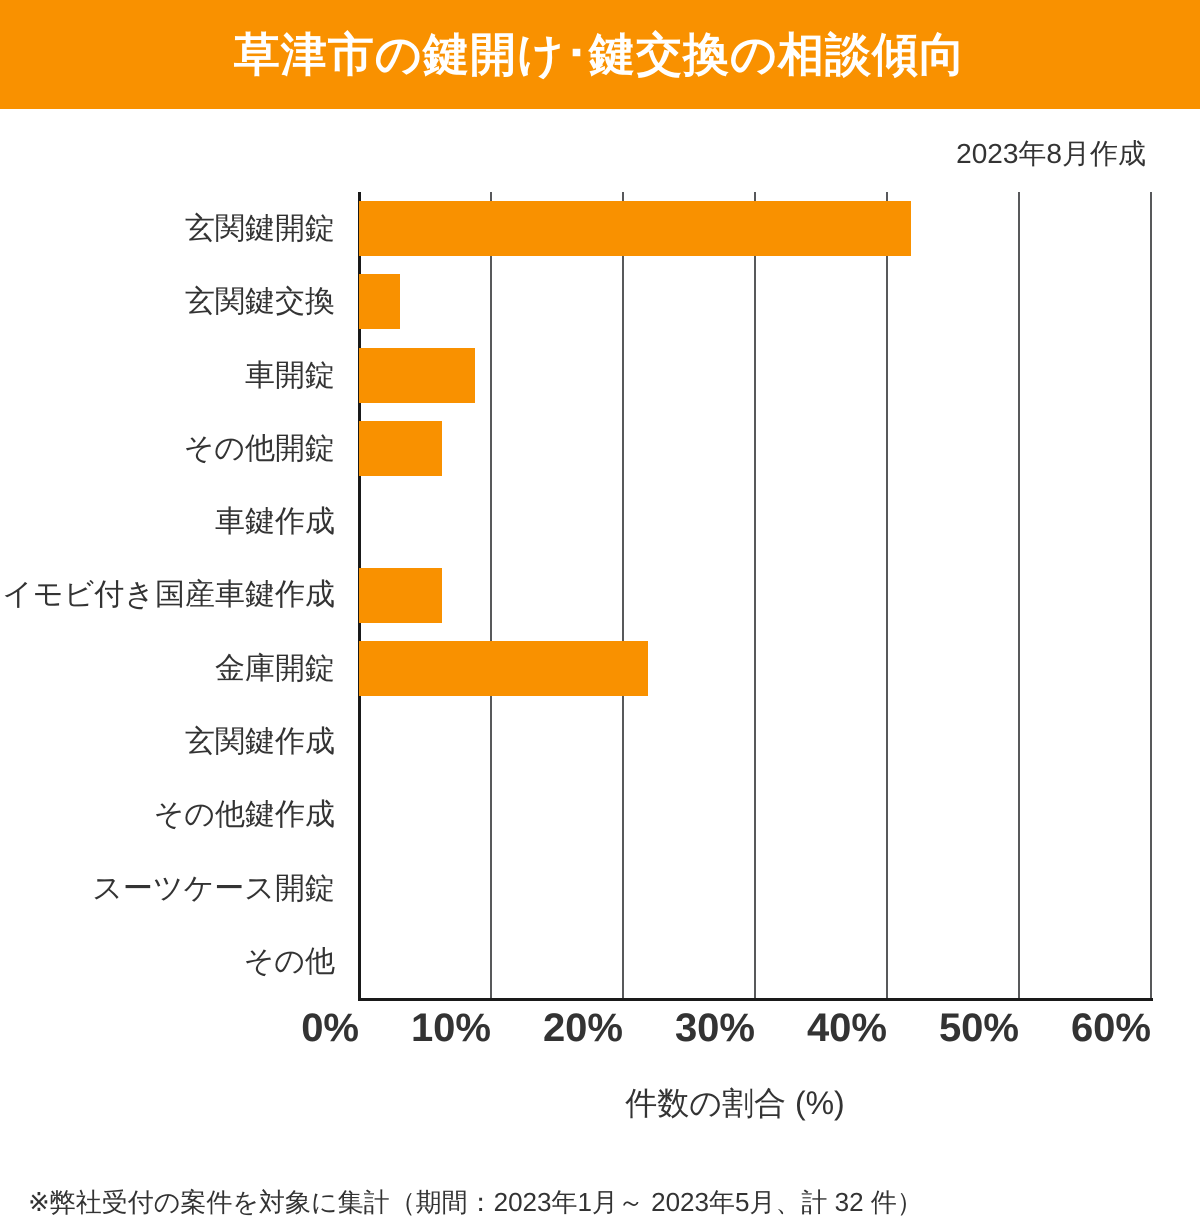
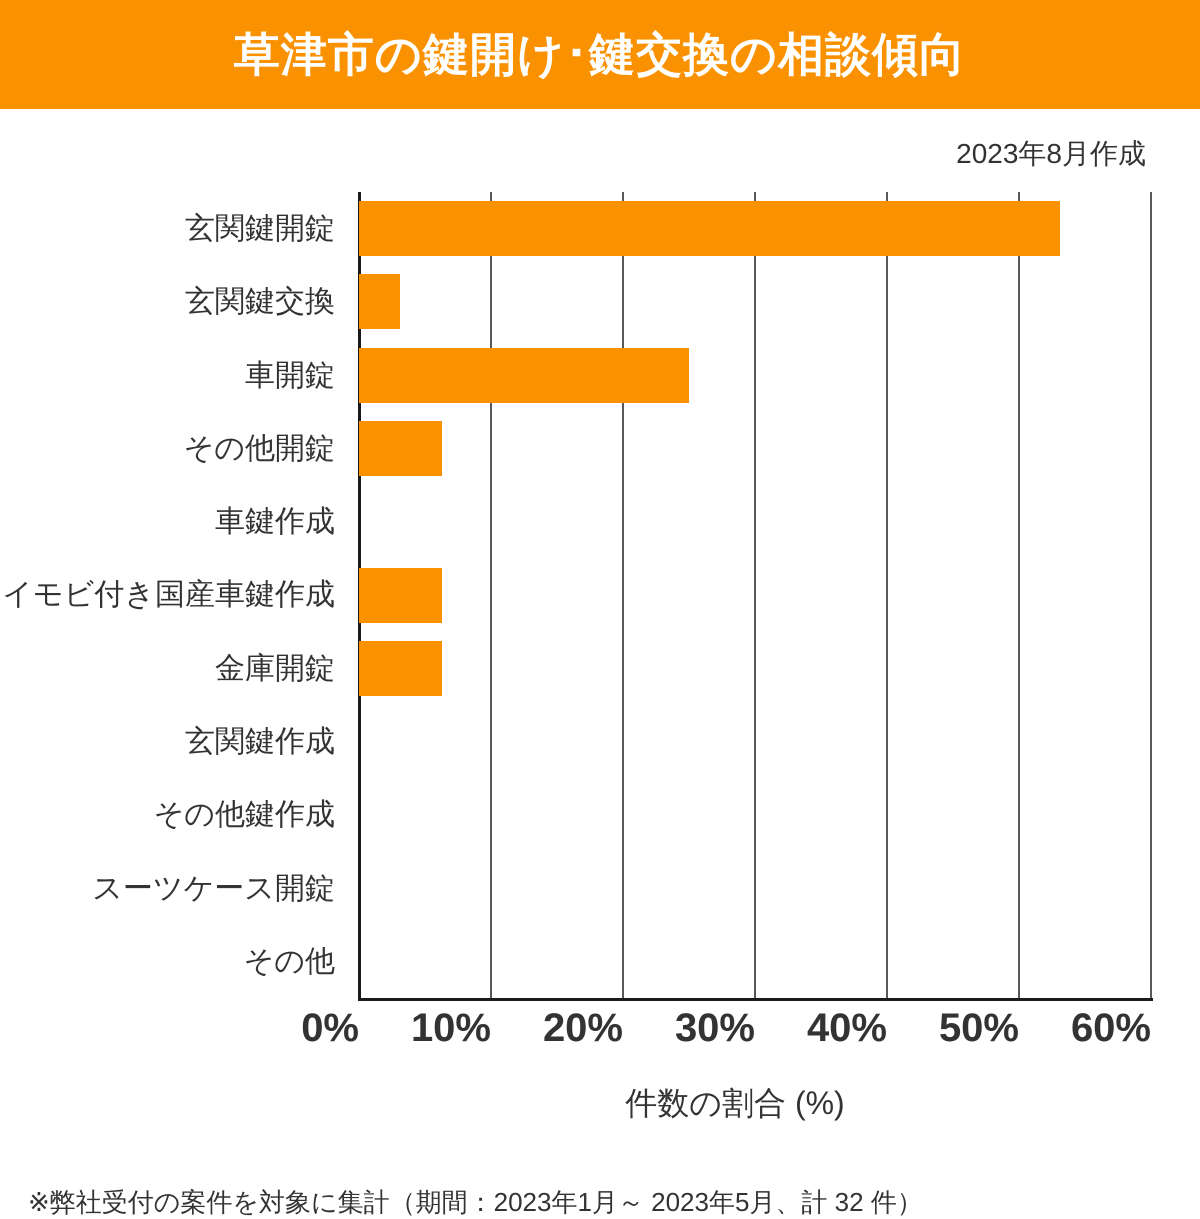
玄関鍵開錠: 41.8% -> 53.1%
車開錠: 8.8% -> 25.0%
金庫開錠: 21.9% -> 6.3%
